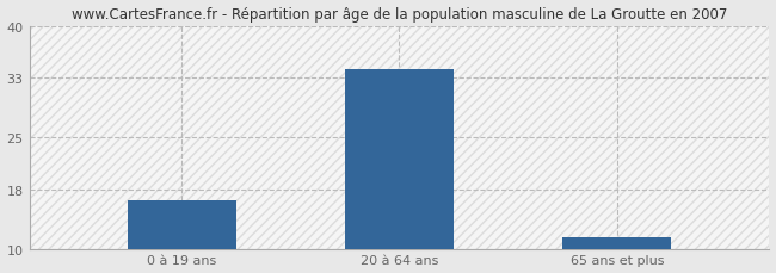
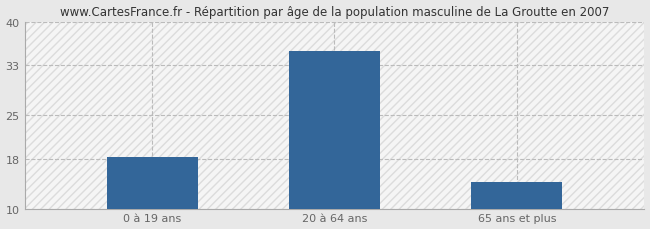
0 à 19 ans: 16.5 -> 18.2
20 à 64 ans: 34.2 -> 35.2
65 ans et plus: 11.5 -> 14.2
